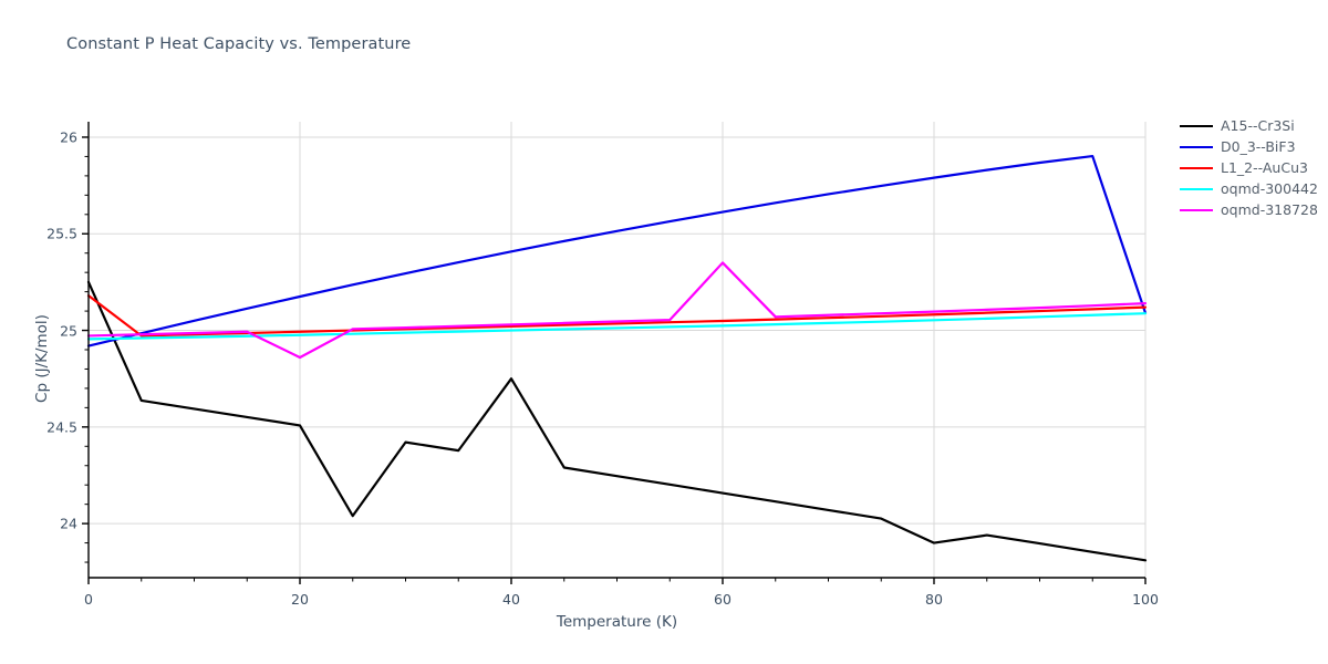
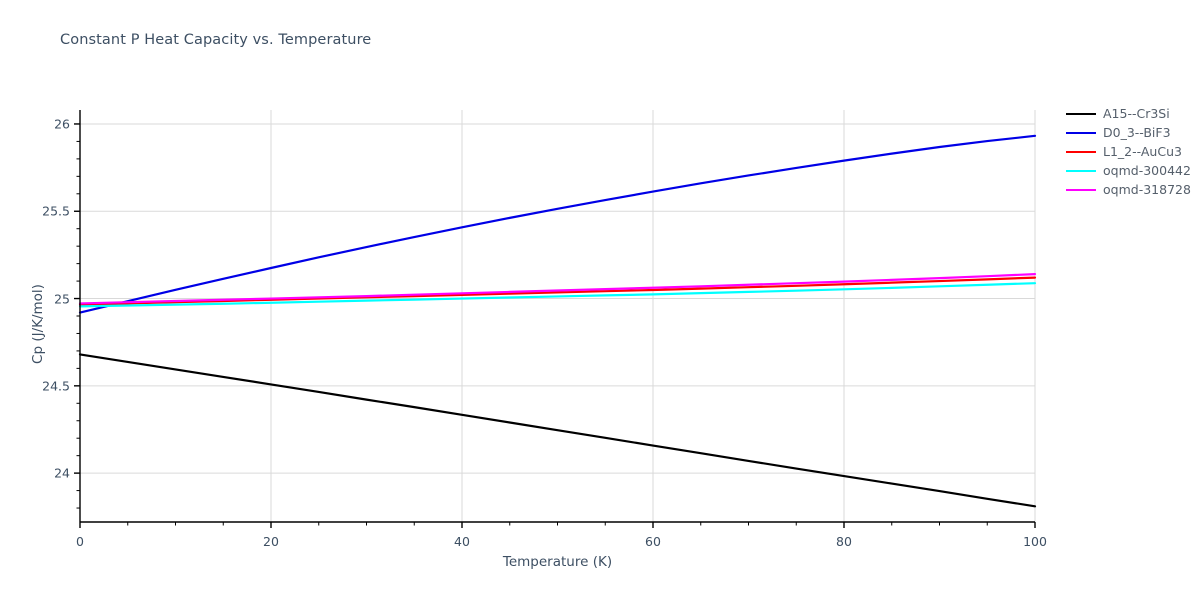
A15--Cr3Si/0: 25.25 -> 24.68
L1_2--AuCu3/0: 25.18 -> 24.96
oqmd-318728/20: 24.86 -> 25.00
A15--Cr3Si/25: 24.04 -> 24.46
A15--Cr3Si/40: 24.75 -> 24.33
oqmd-318728/60: 25.35 -> 25.06
A15--Cr3Si/80: 23.90 -> 23.98
D0_3--BiF3/100: 25.09 -> 25.93
